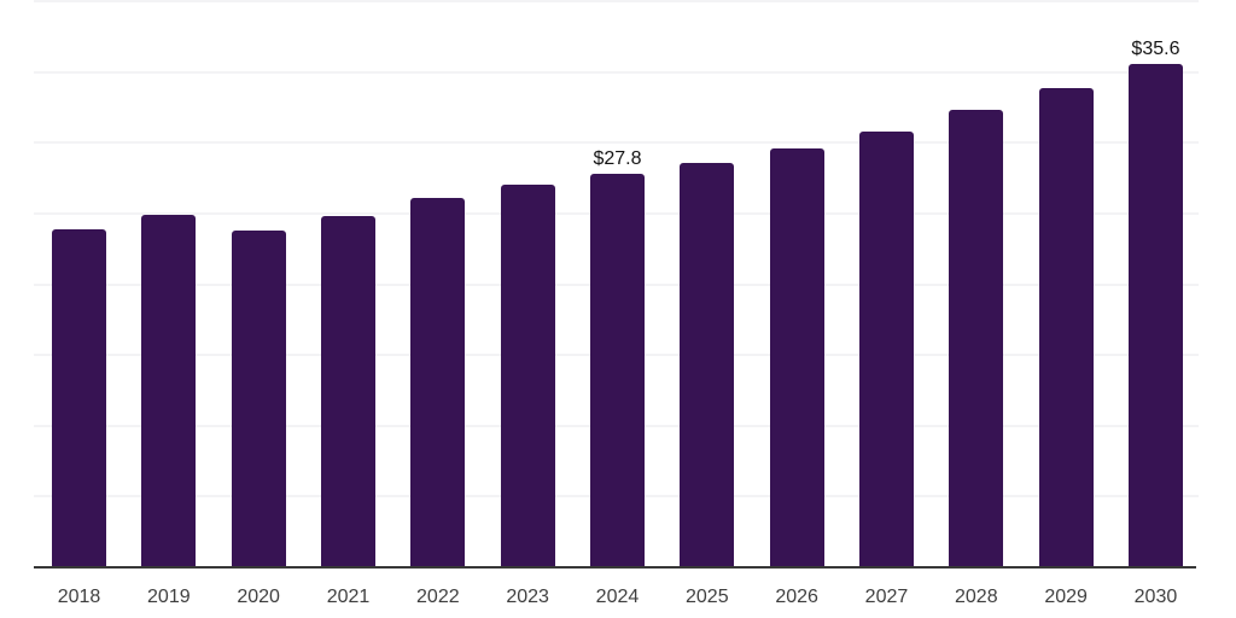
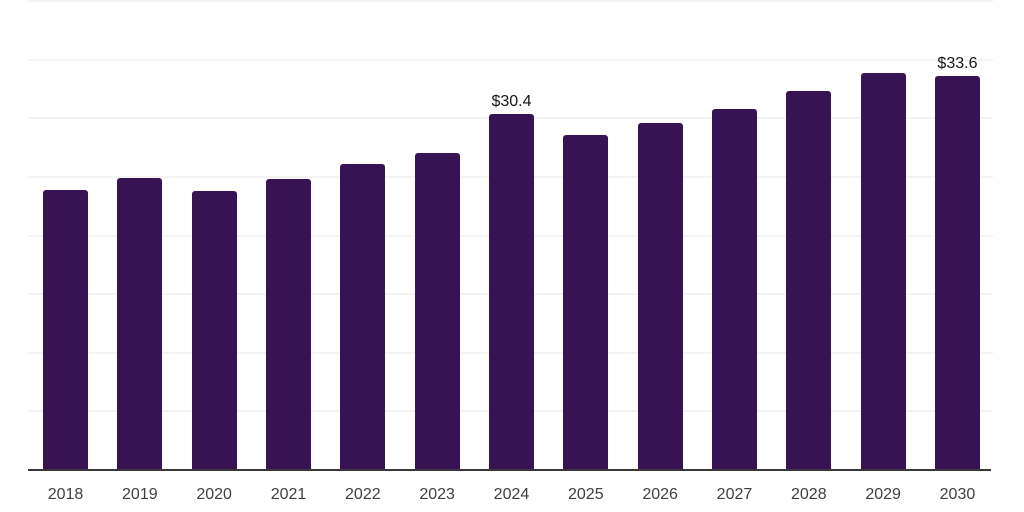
2024: $27.8 -> $30.4
2030: $35.6 -> $33.6
